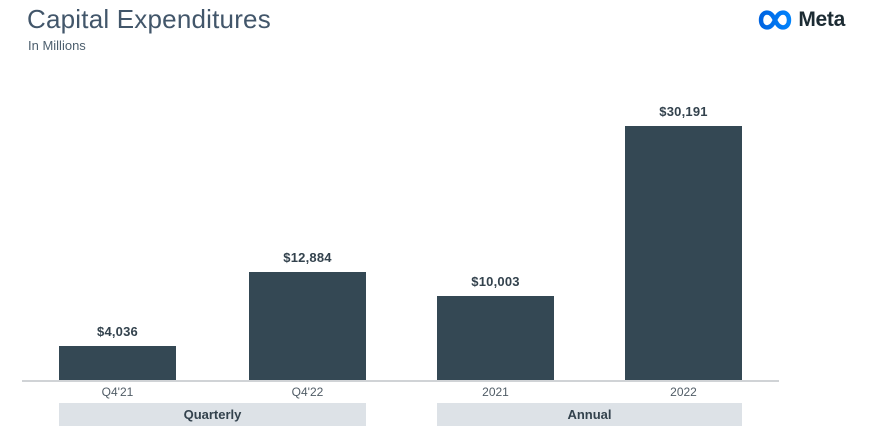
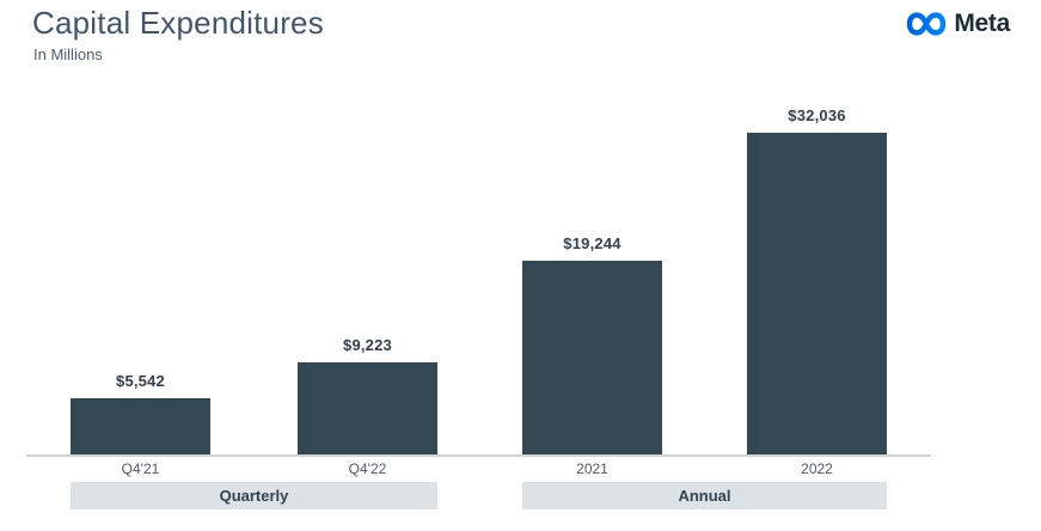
Q4'21: $4,036 -> $5,542
Q4'22: $12,884 -> $9,223
2021: $10,003 -> $19,244
2022: $30,191 -> $32,036
